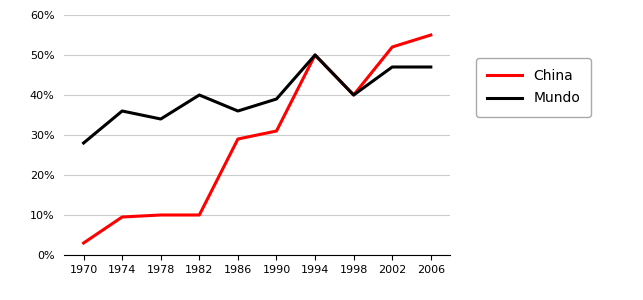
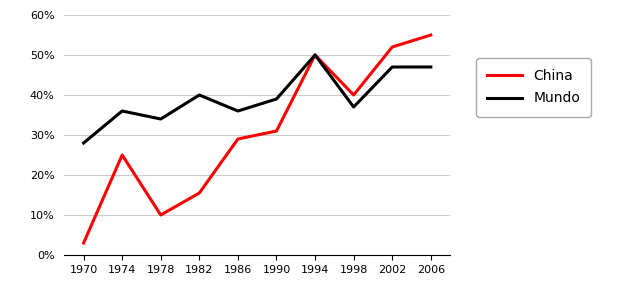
China/1974: 9.5% -> 25.0%
China/1982: 10.0% -> 15.5%
Mundo/1998: 40% -> 37%
